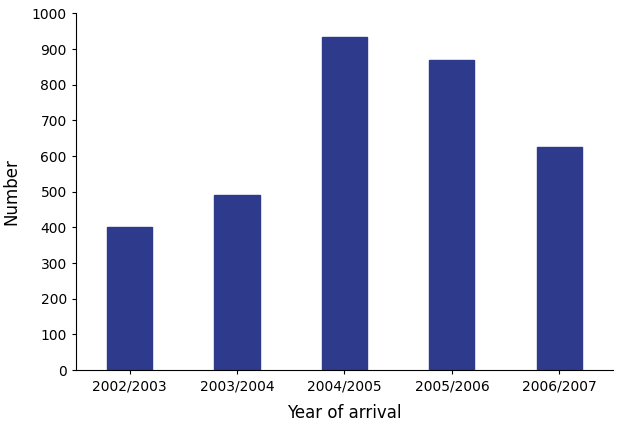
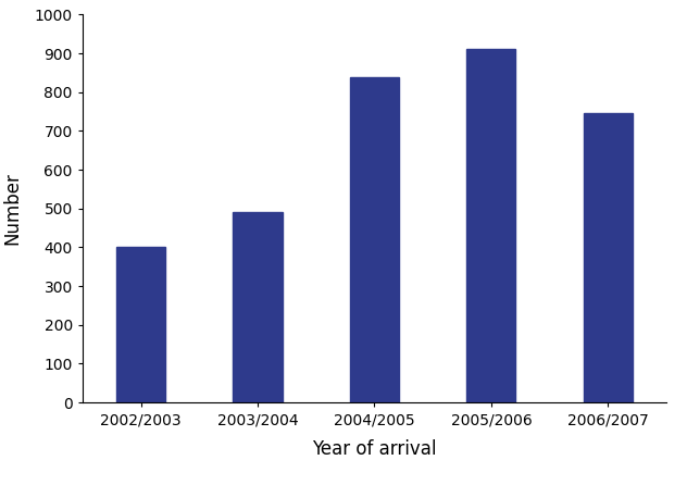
2004/2005: 935 -> 838
2005/2006: 870 -> 910
2006/2007: 625 -> 747
